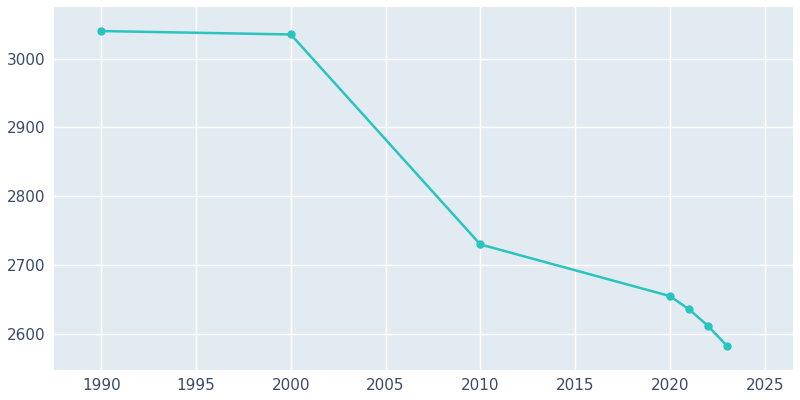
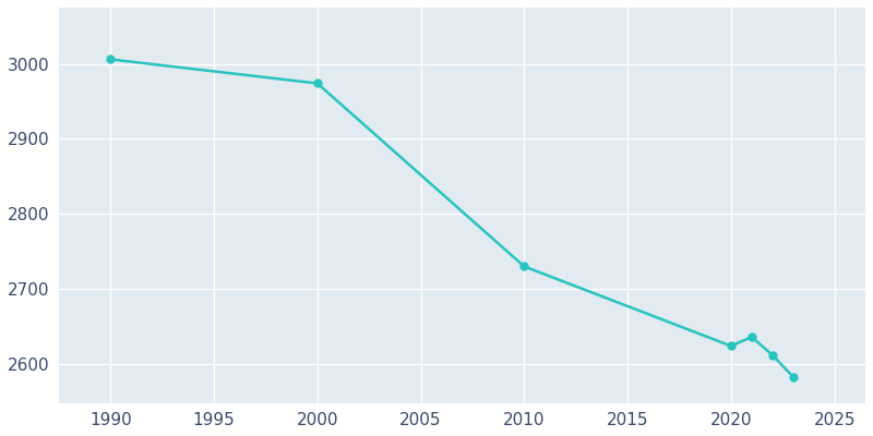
1990: 3040 -> 3006
2000: 3035 -> 2974
2020: 2655 -> 2624
